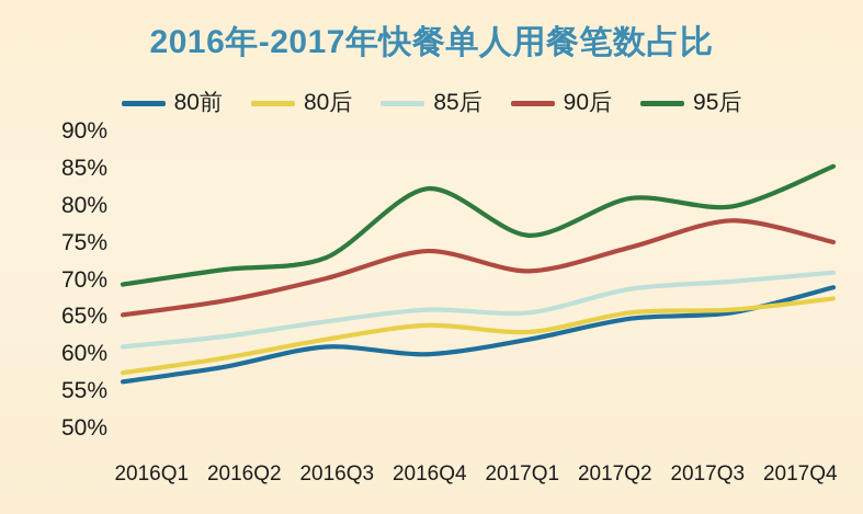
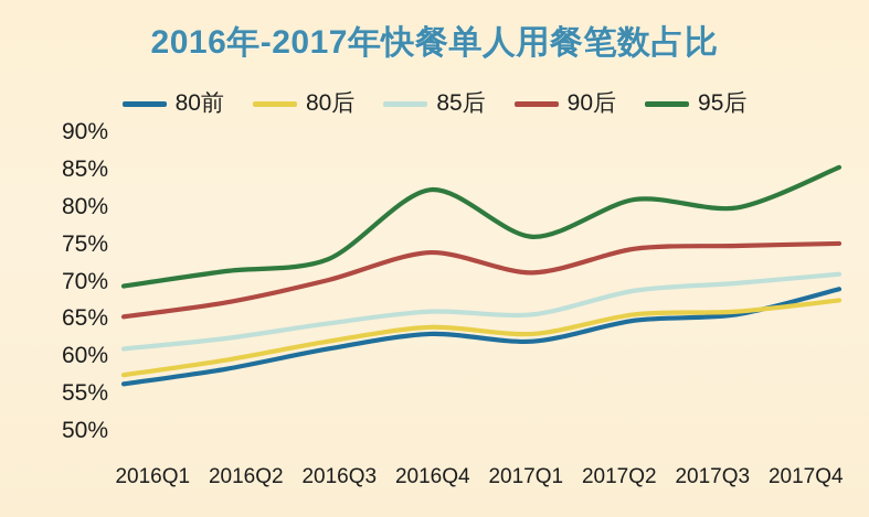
80前/2016Q4: 60% -> 63%
90后/2017Q3: 78% -> 75%
